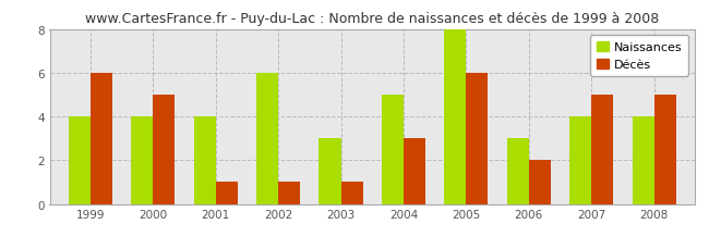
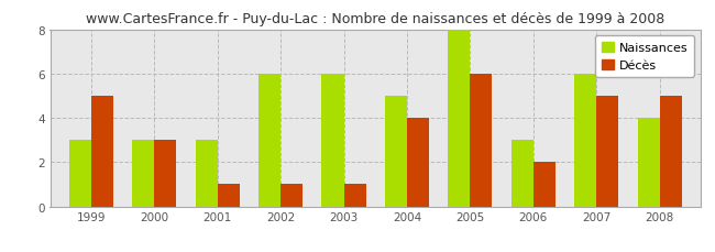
Naissances/1999: 4 -> 3
Décès/1999: 6 -> 5
Naissances/2000: 4 -> 3
Décès/2000: 5 -> 3
Naissances/2001: 4 -> 3
Naissances/2003: 3 -> 6
Décès/2004: 3 -> 4
Naissances/2007: 4 -> 6
